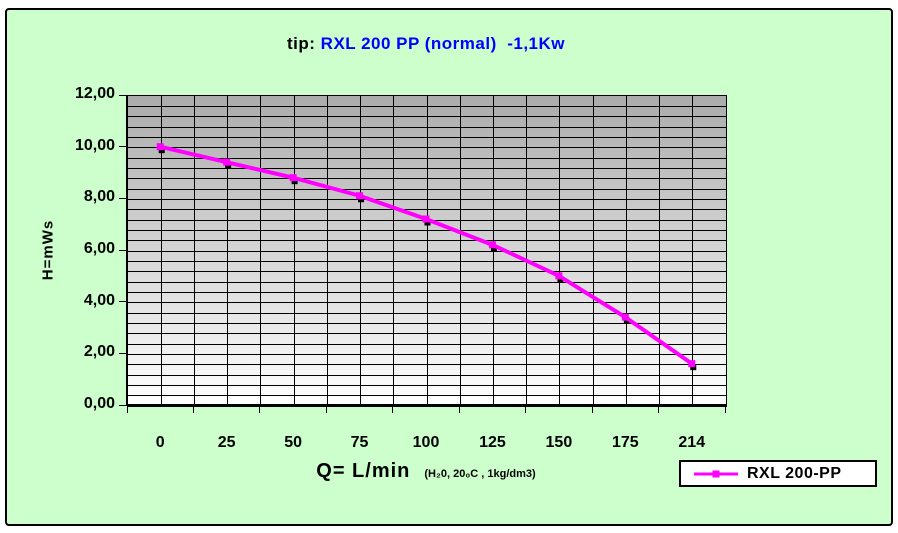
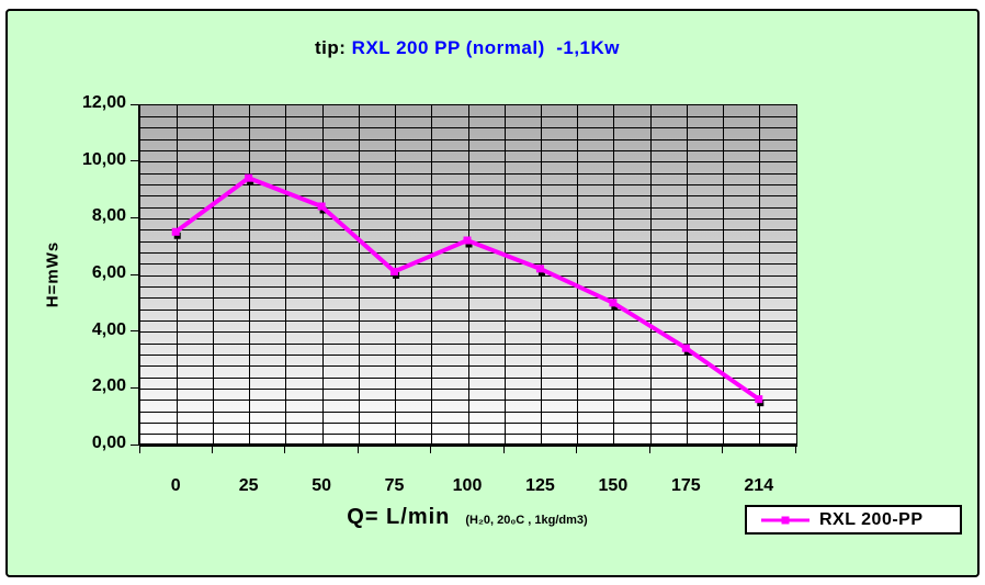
0: 10,0 -> 7,5
50: 8,8 -> 8,4
75: 8,1 -> 6,1
